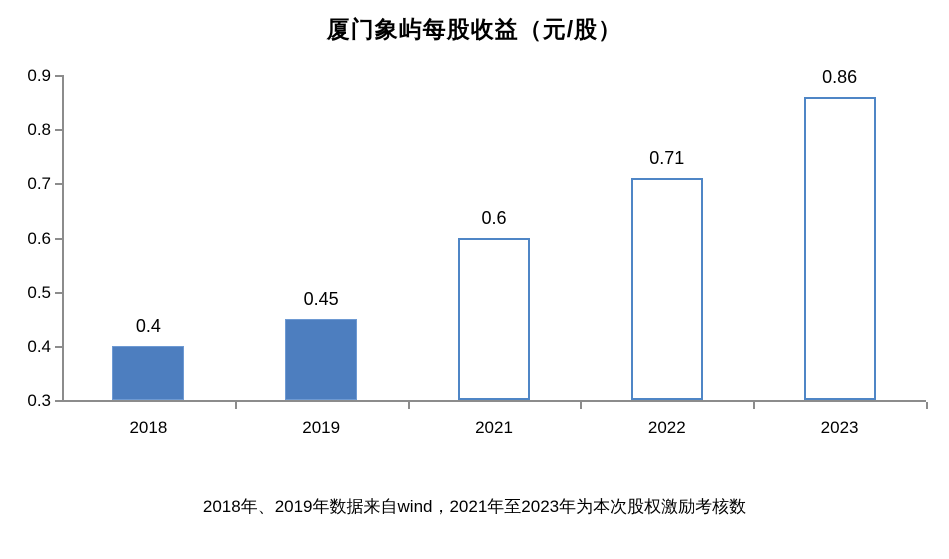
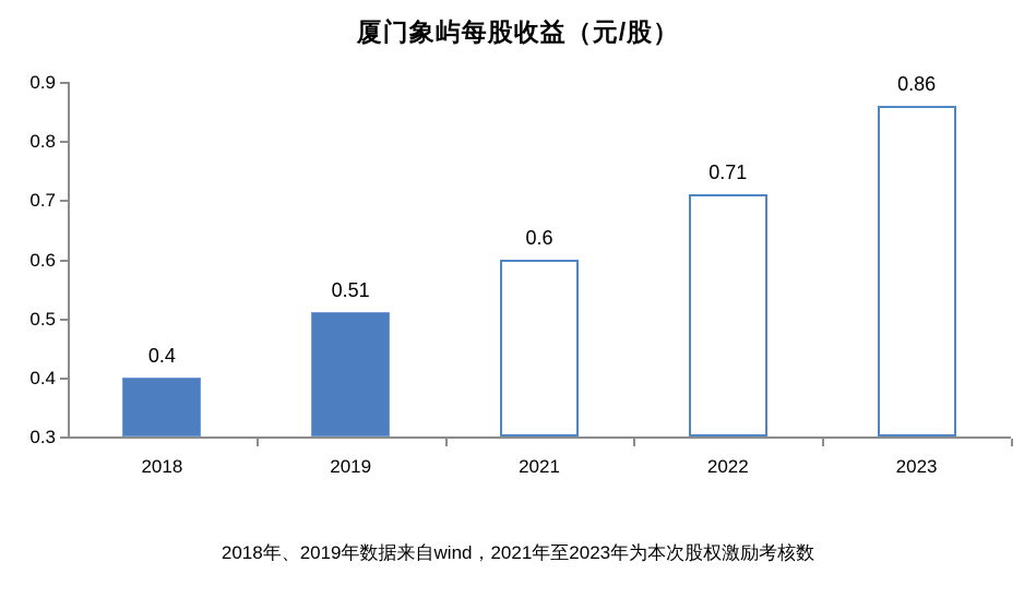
2019: 0.45 -> 0.51
